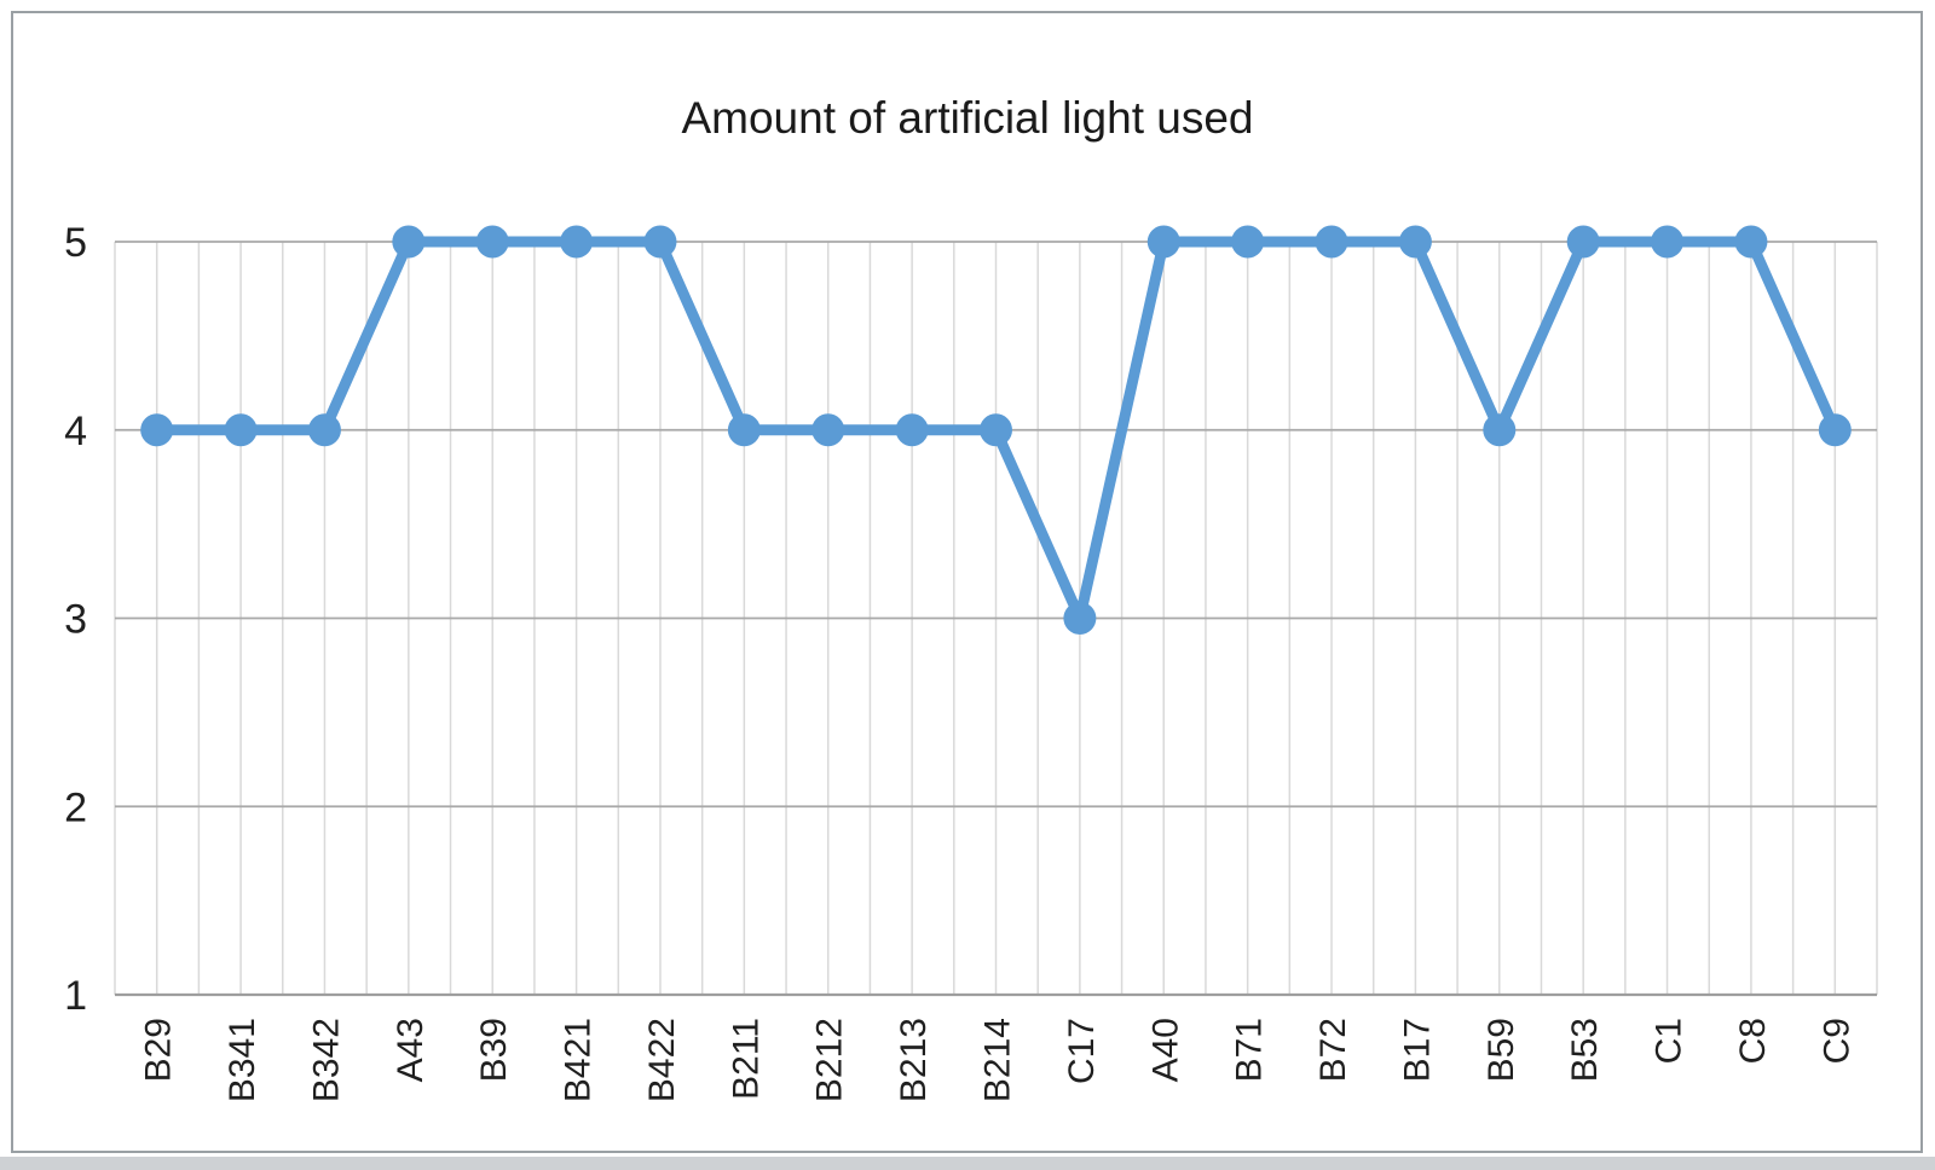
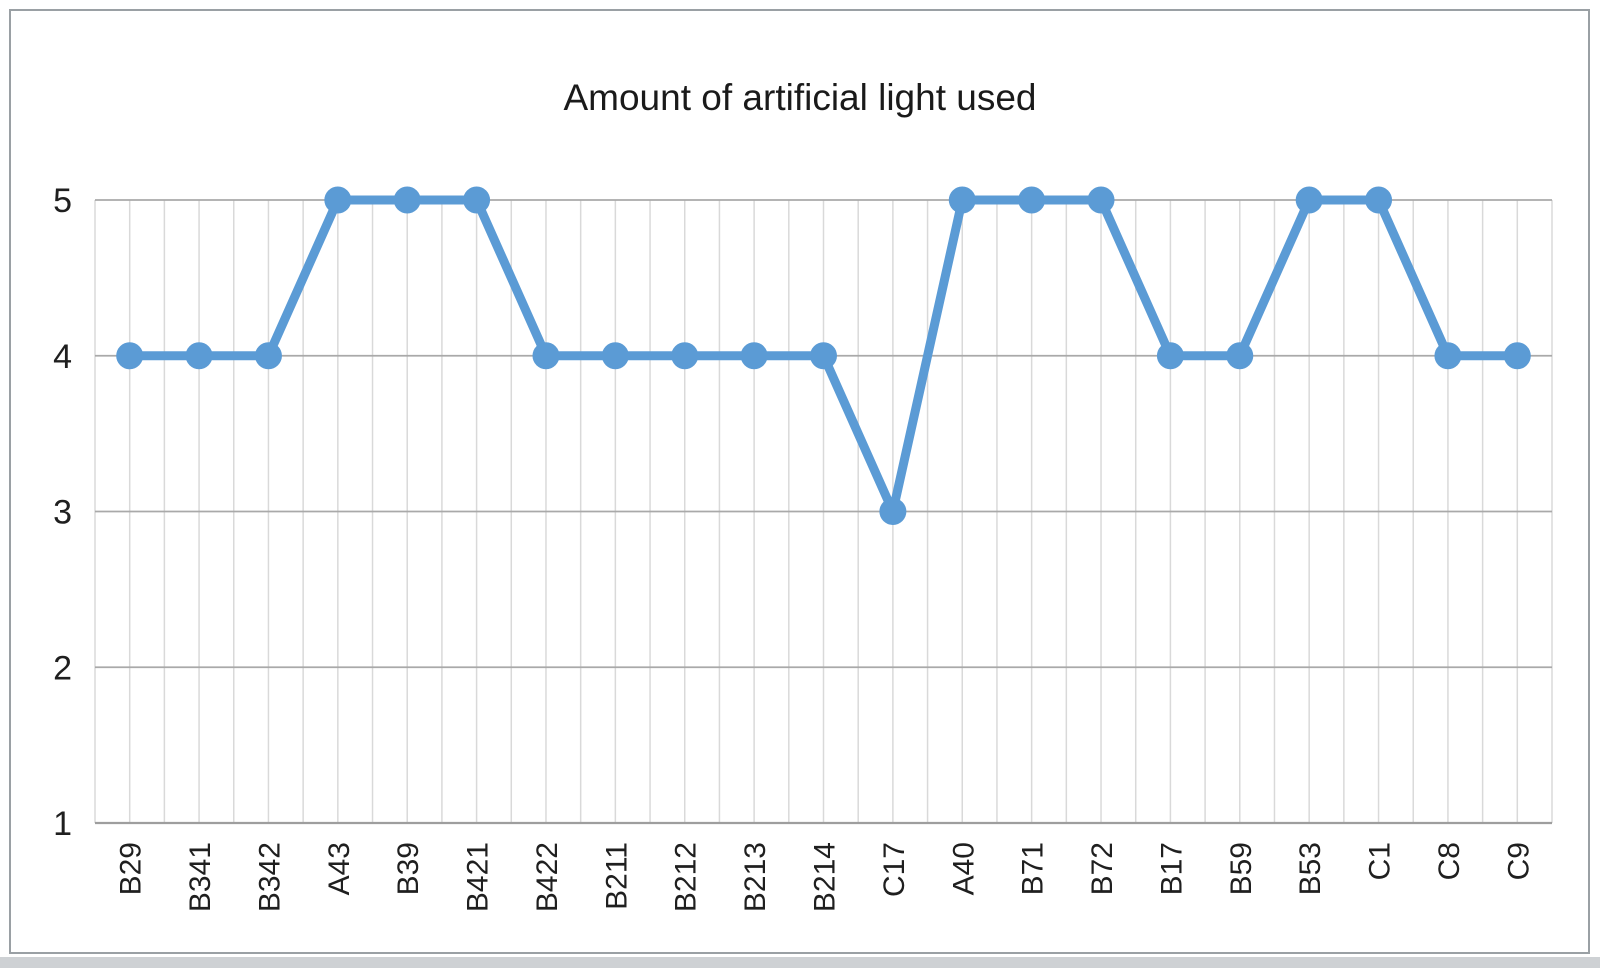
B422: 5 -> 4
B17: 5 -> 4
C8: 5 -> 4
